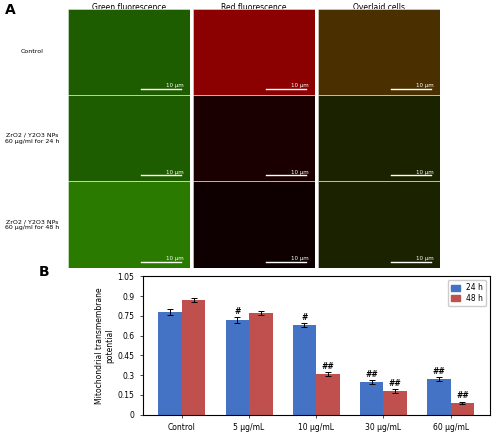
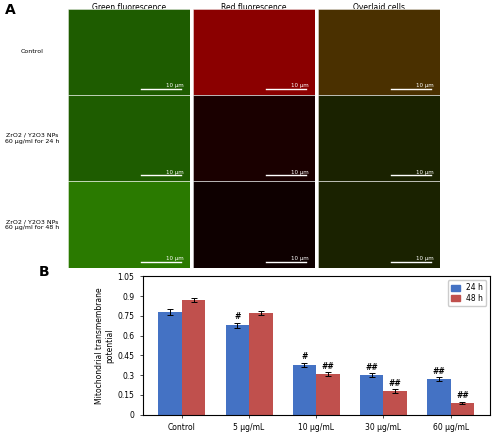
24 h/5 μg/mL: 0.72 -> 0.68
24 h/10 μg/mL: 0.68 -> 0.38
24 h/30 μg/mL: 0.25 -> 0.30
